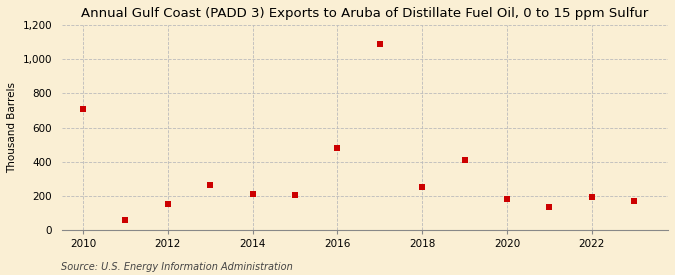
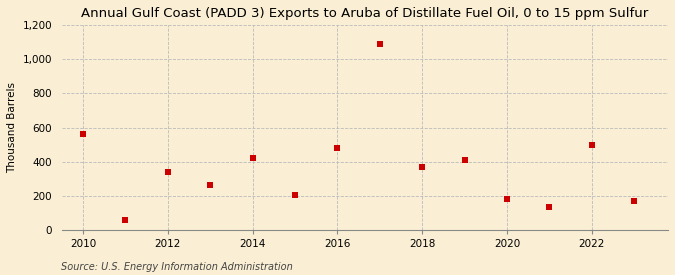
2010: 710 -> 560
2012: 150 -> 340
2014: 210 -> 420
2018: 250 -> 370
2022: 200 -> 500
